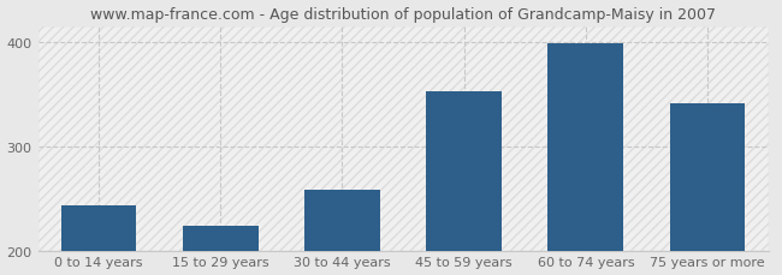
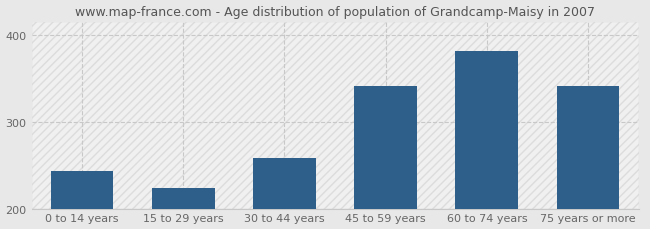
45 to 59 years: 352 -> 341
60 to 74 years: 398 -> 381
